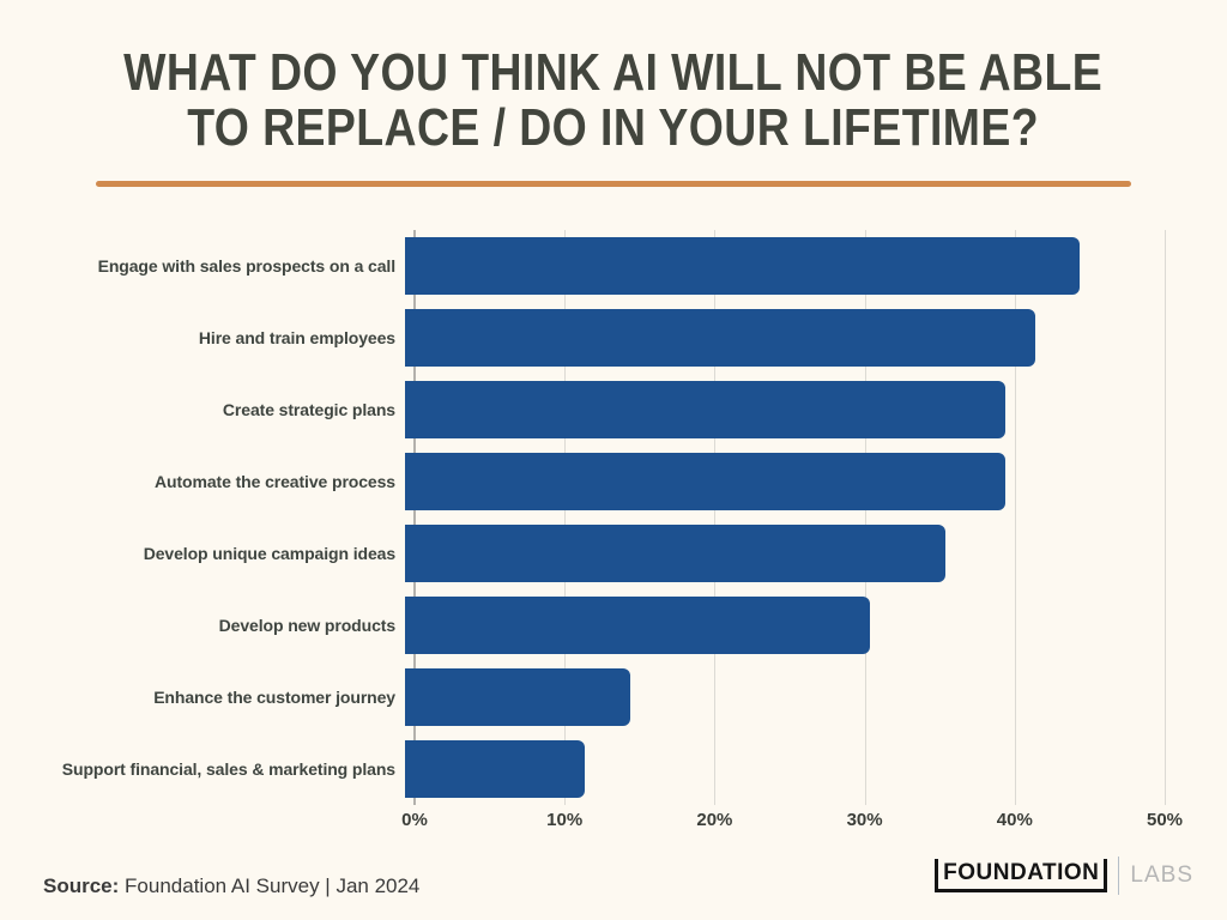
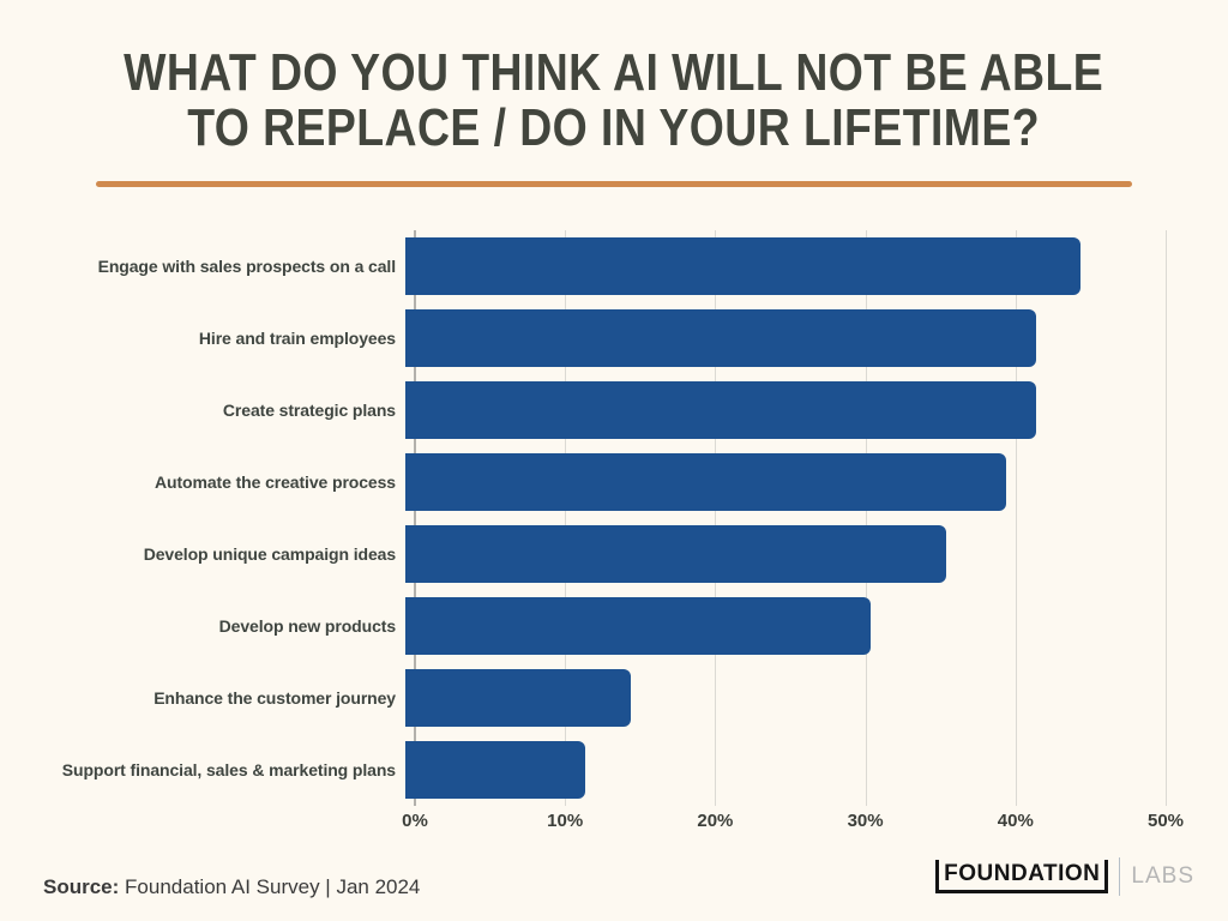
Create strategic plans: 40% -> 42%
